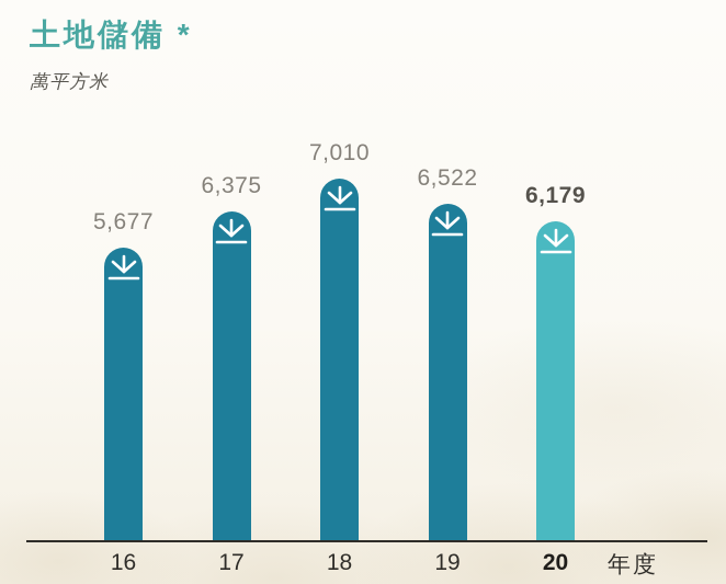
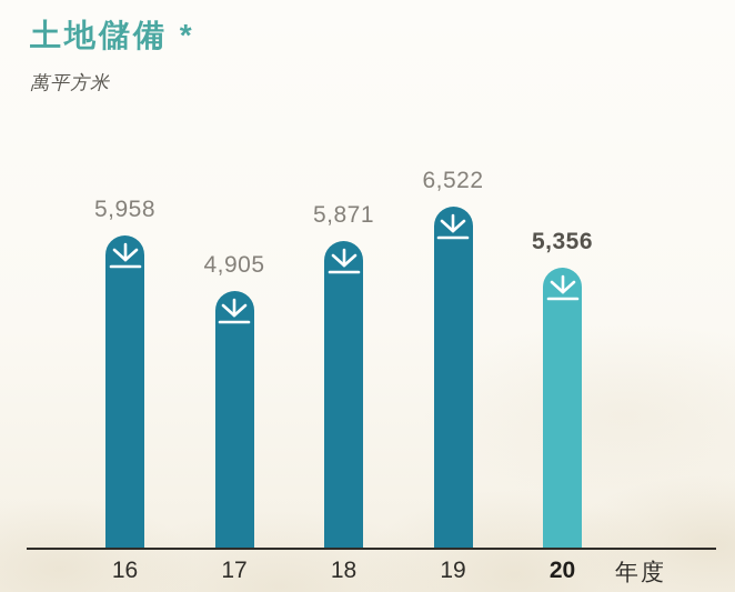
16: 5,677 -> 5,958
17: 6,375 -> 4,905
18: 7,010 -> 5,871
20: 6,179 -> 5,356
